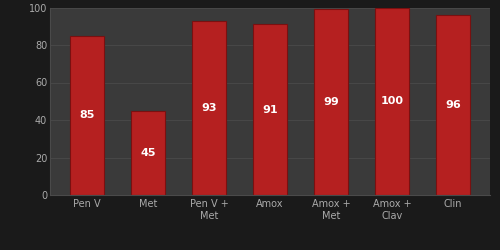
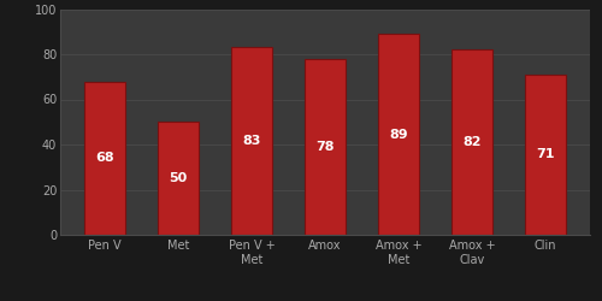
Pen V: 85 -> 68
Met: 45 -> 50
Pen V + Met: 93 -> 83
Amox: 91 -> 78
Amox + Met: 99 -> 89
Amox + Clav: 100 -> 82
Clin: 96 -> 71
